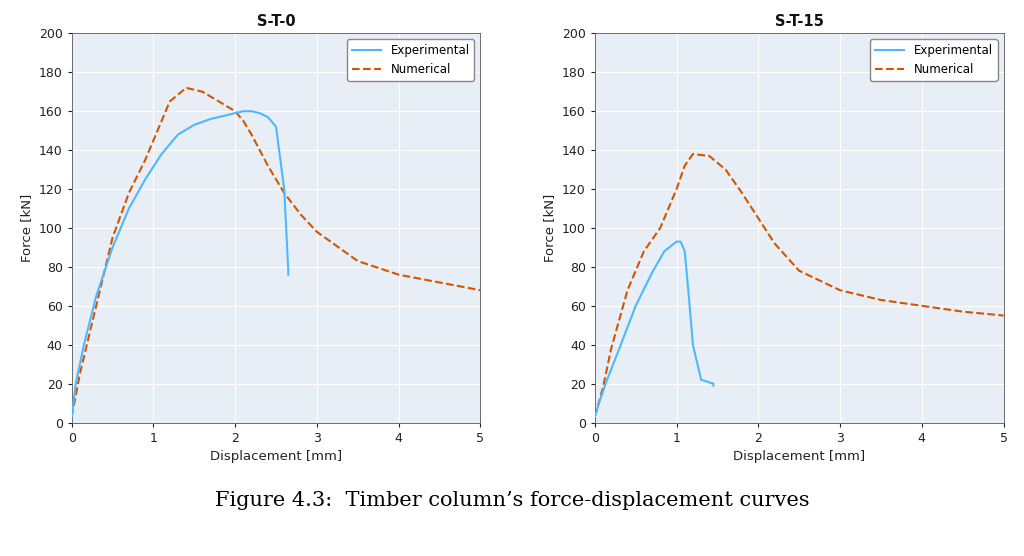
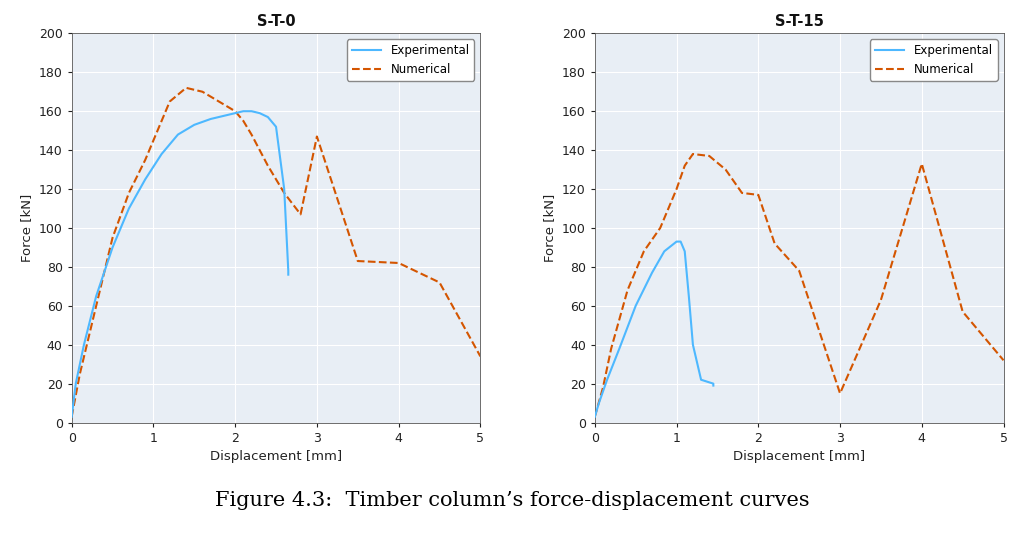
S-T-0/Numerical/3: 98 -> 147
S-T-0/Numerical/4: 76 -> 82
S-T-0/Numerical/5: 68 -> 34
S-T-15/Numerical/2: 105 -> 117
S-T-15/Numerical/3: 68 -> 15
S-T-15/Numerical/4: 60 -> 133
S-T-15/Numerical/5: 55 -> 32
